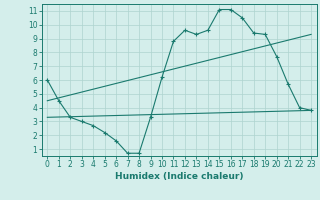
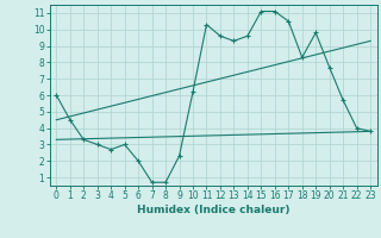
5: 2.2 -> 3.0
6: 1.6 -> 2.0
9: 3.3 -> 2.3
11: 8.8 -> 10.3
18: 9.4 -> 8.3
19: 9.3 -> 9.8
